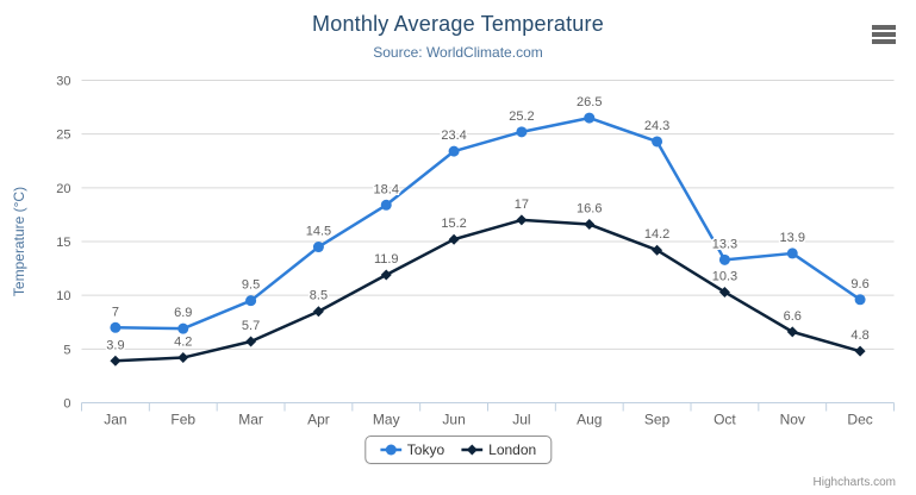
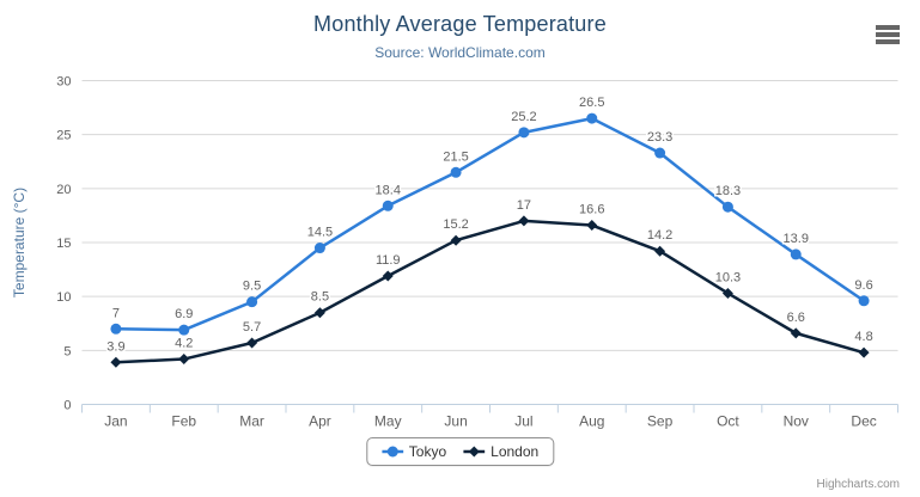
Tokyo/Jun: 23.4 -> 21.5
Tokyo/Sep: 24.3 -> 23.3
Tokyo/Oct: 13.3 -> 18.3
